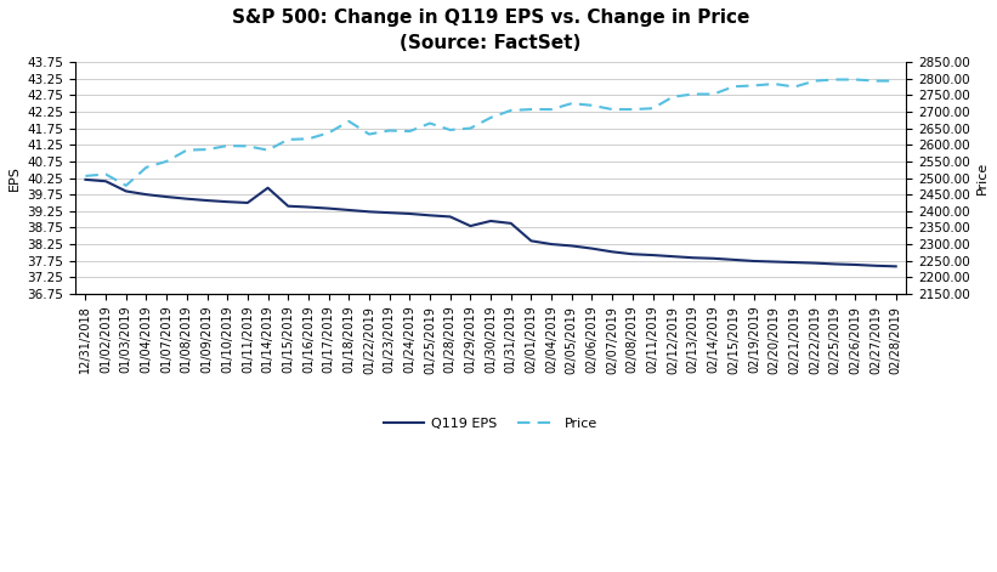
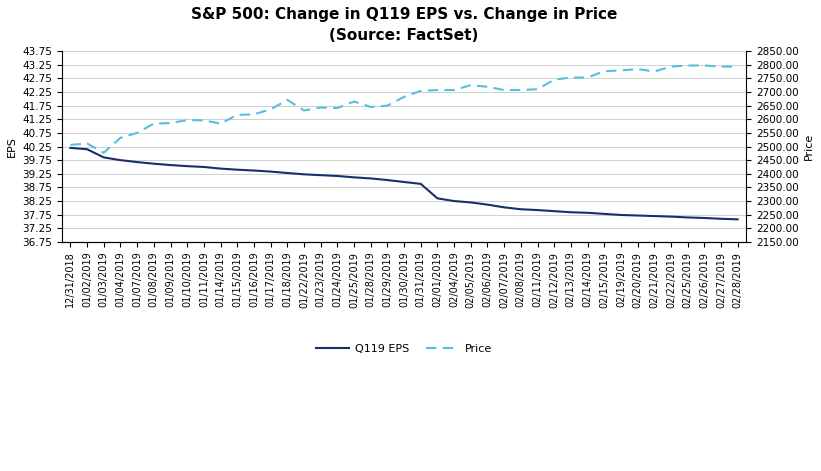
Q119 EPS/01/14/2019: 39.95 -> 39.44
Q119 EPS/01/29/2019: 38.80 -> 39.02
